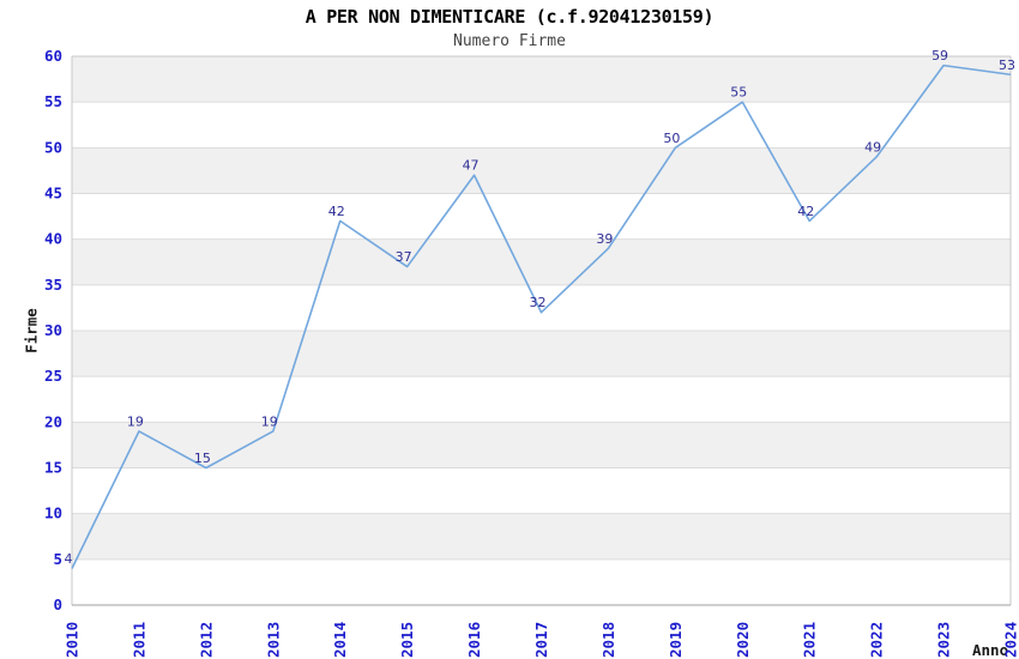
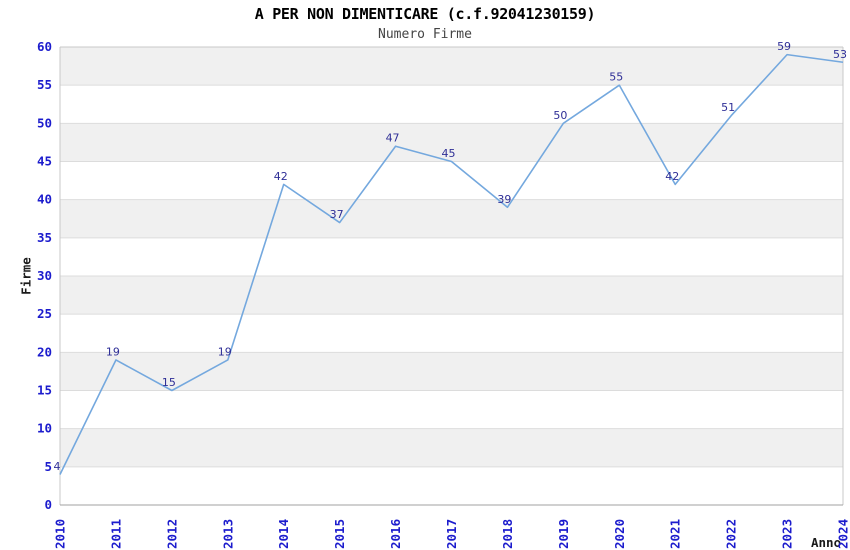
2017: 32 -> 45
2022: 49 -> 51
